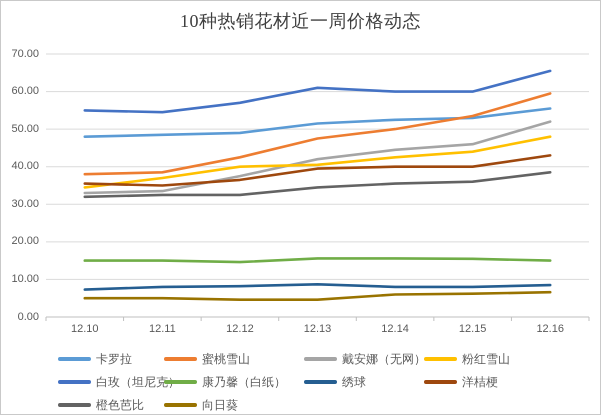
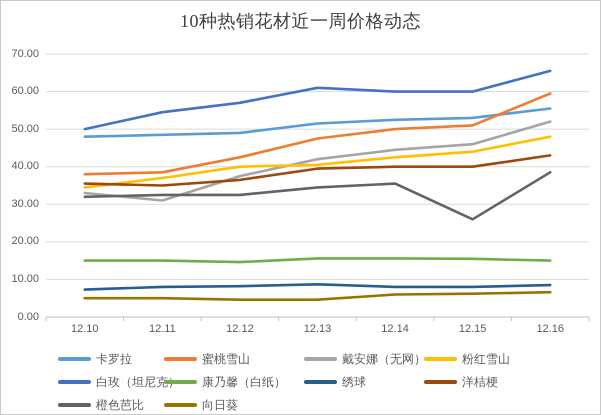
白玫（坦尼克）/12.10: 55 -> 50
戴安娜（无网）/12.11: 34 -> 31
蜜桃雪山/12.15: 54 -> 51
橙色芭比/12.15: 36 -> 26
